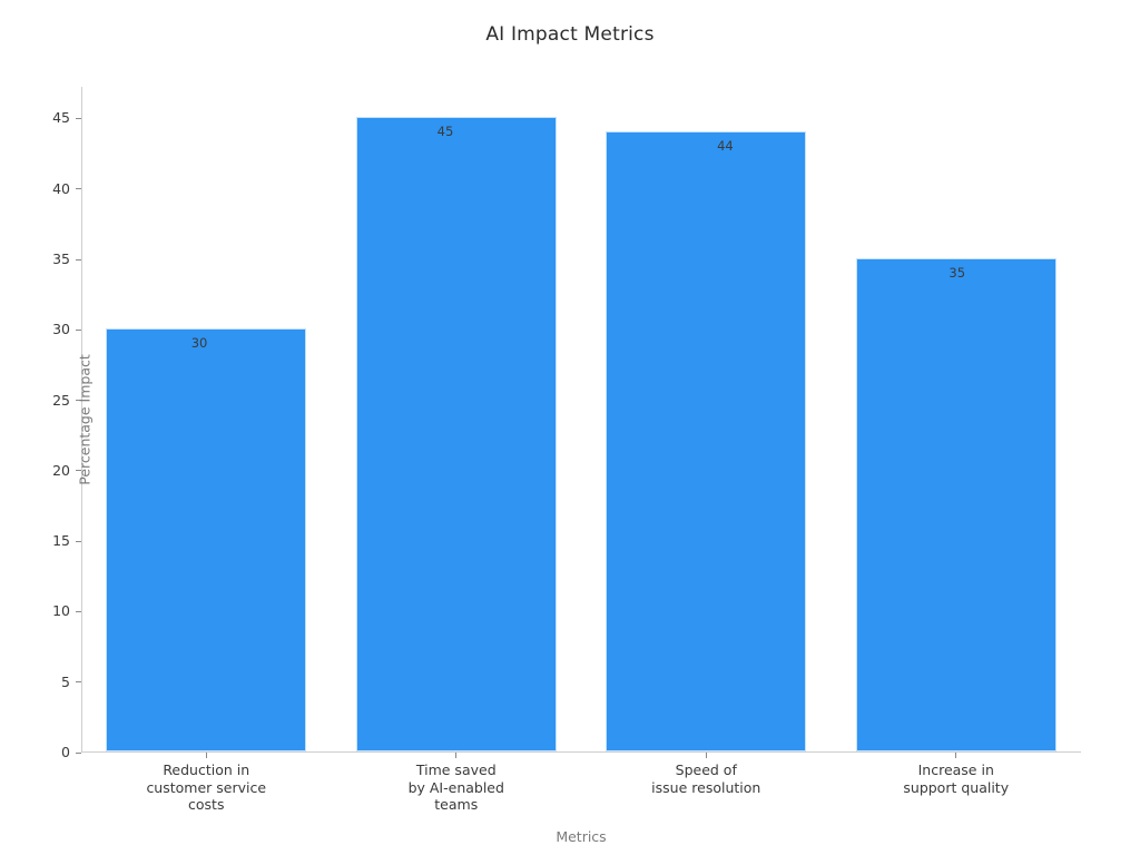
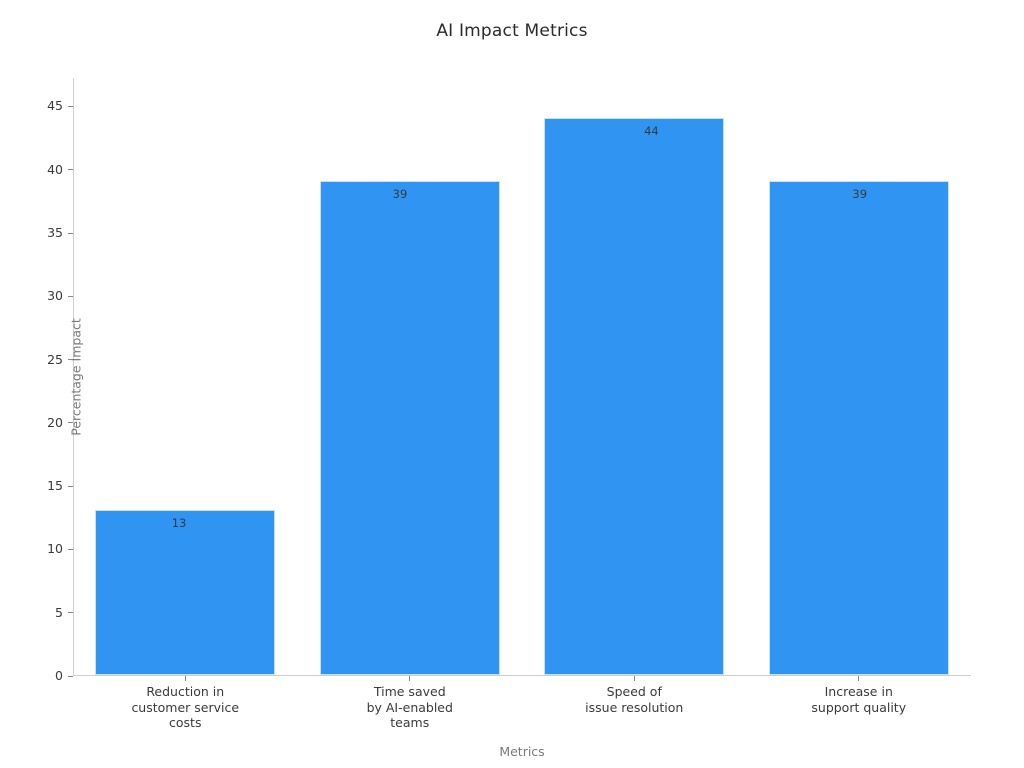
Reduction in customer service costs: 30 -> 13
Time saved by AI-enabled teams: 45 -> 39
Increase in support quality: 35 -> 39
